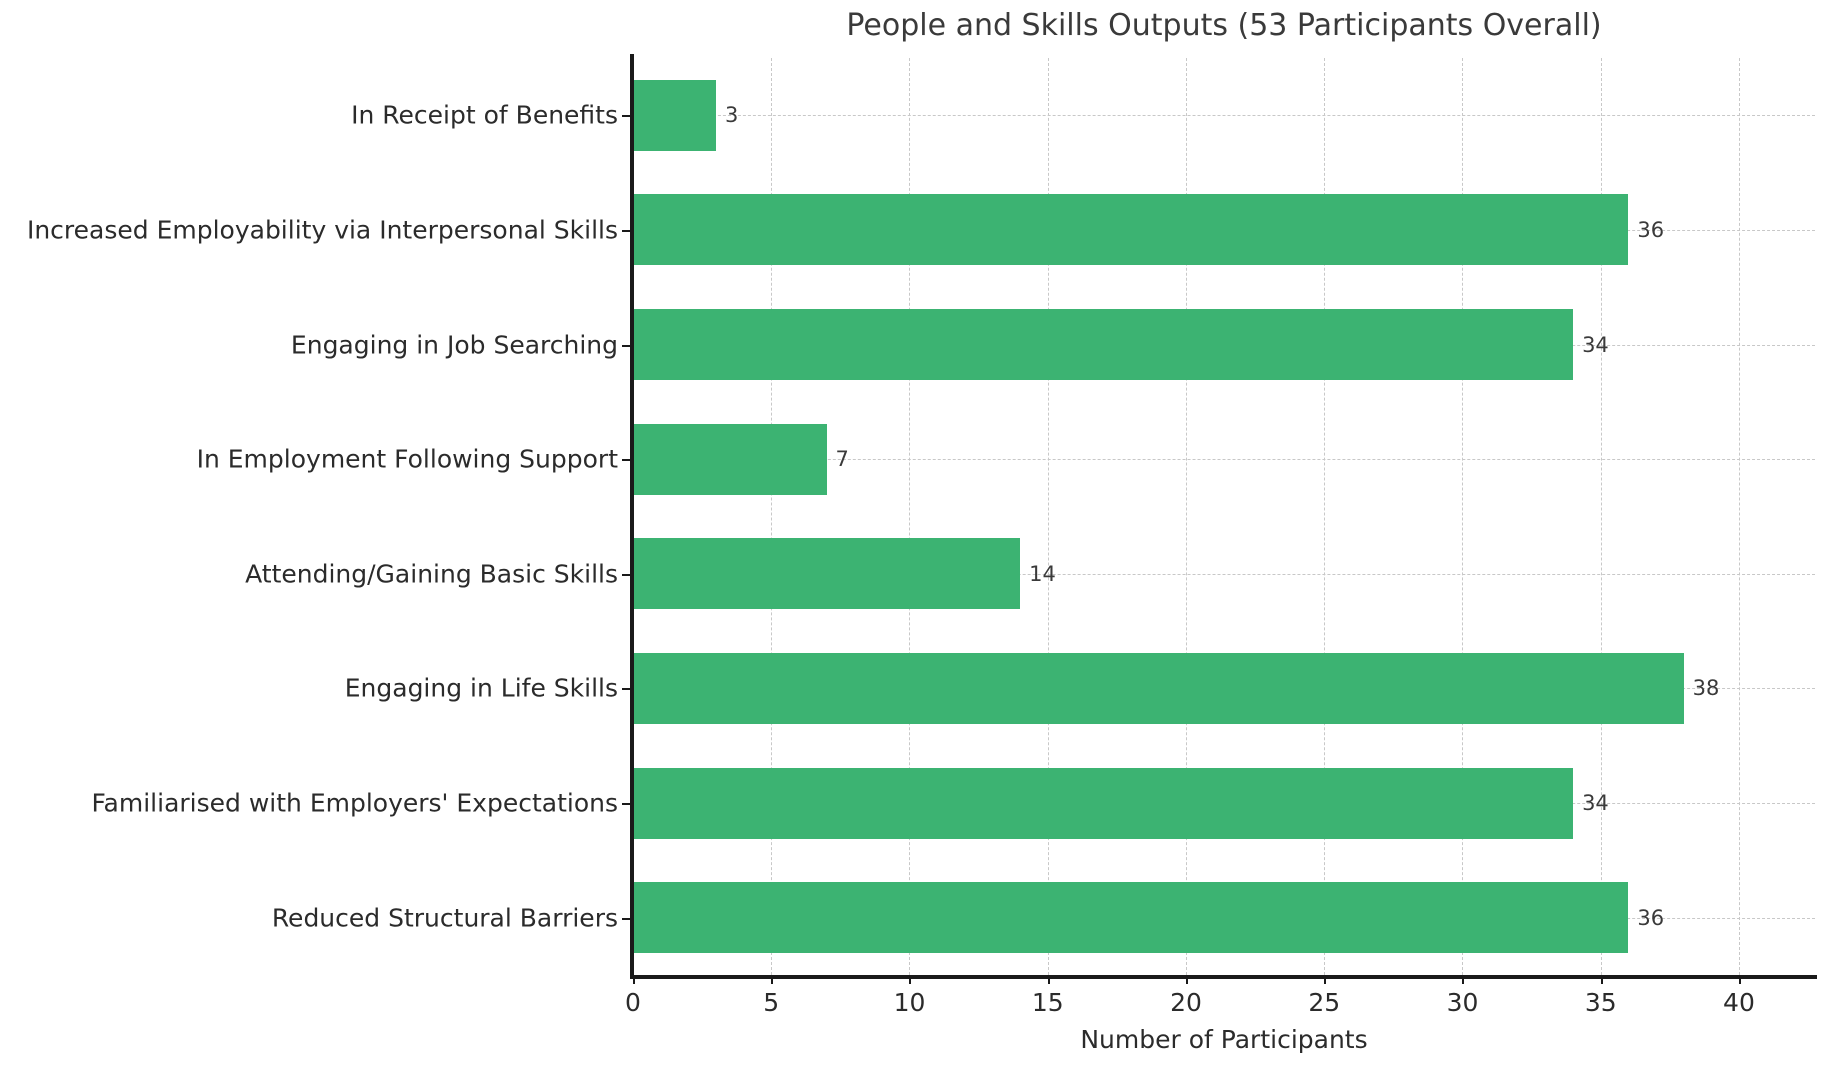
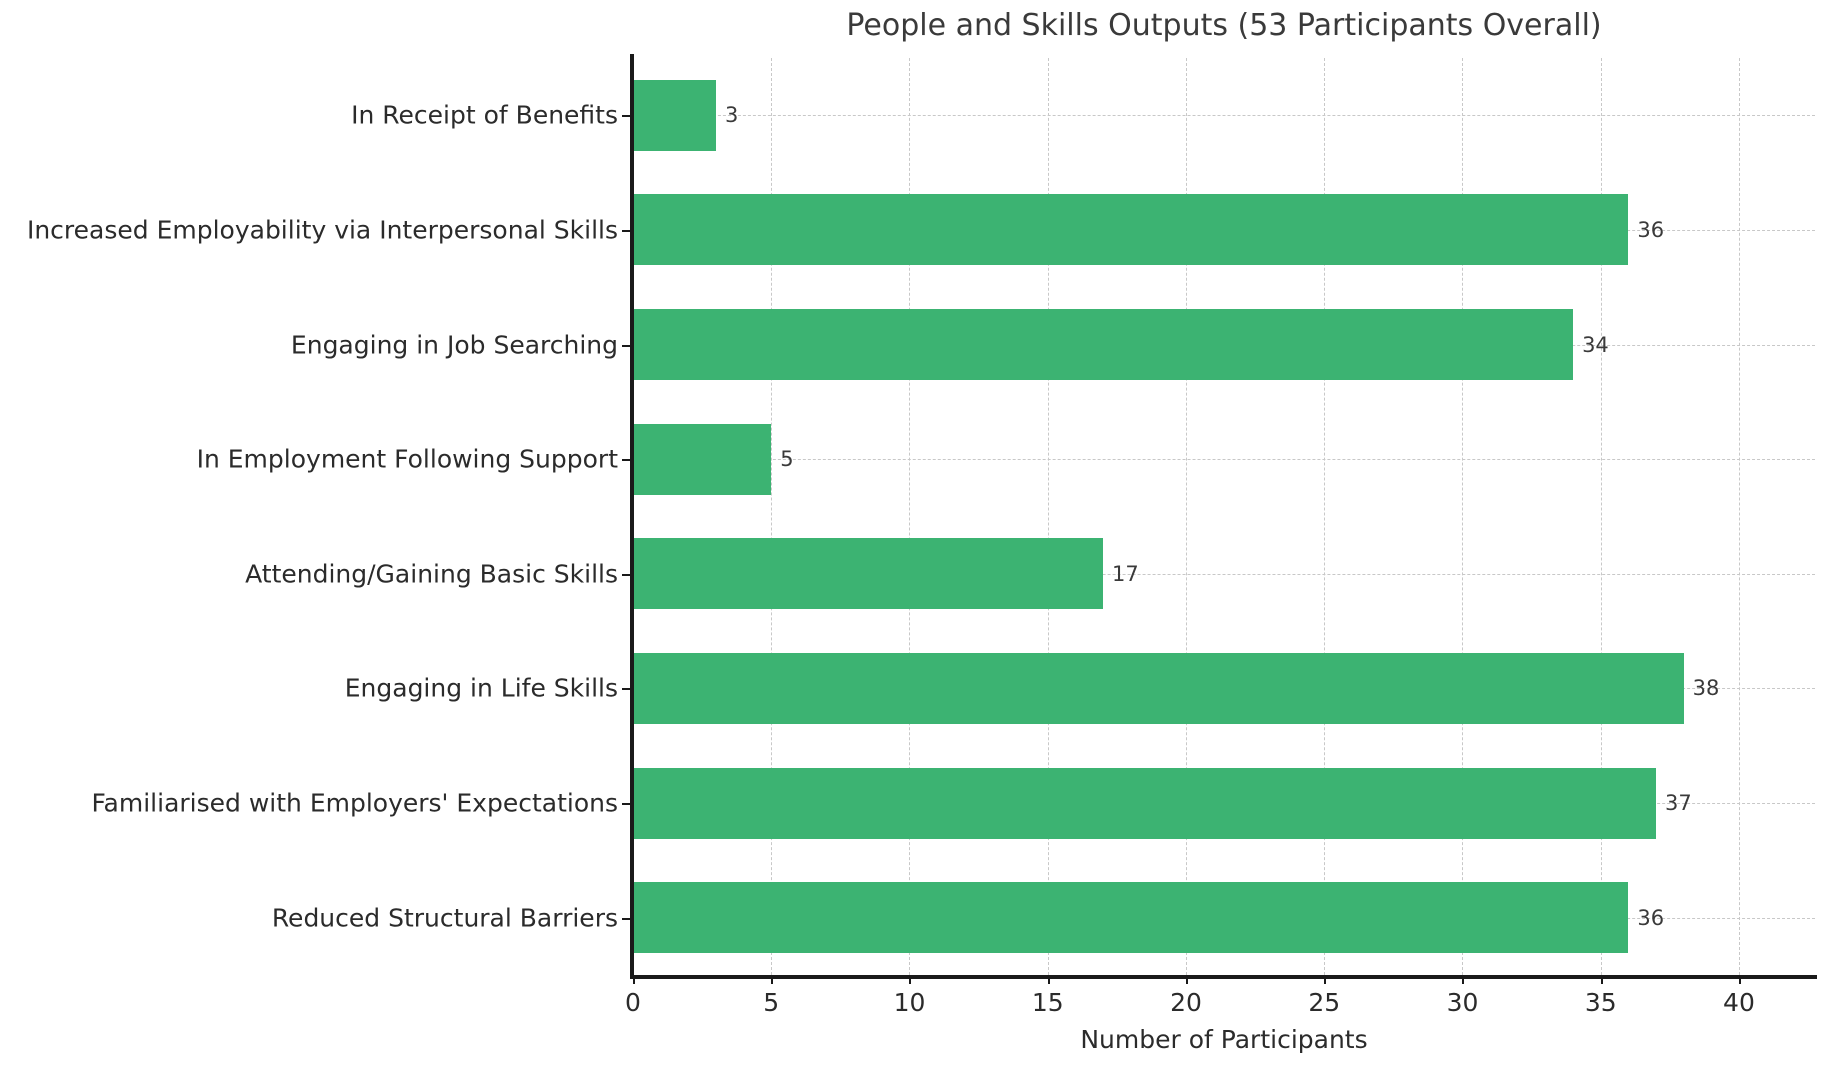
In Employment Following Support: 7 -> 5
Attending/Gaining Basic Skills: 14 -> 17
Familiarised with Employers' Expectations: 34 -> 37
